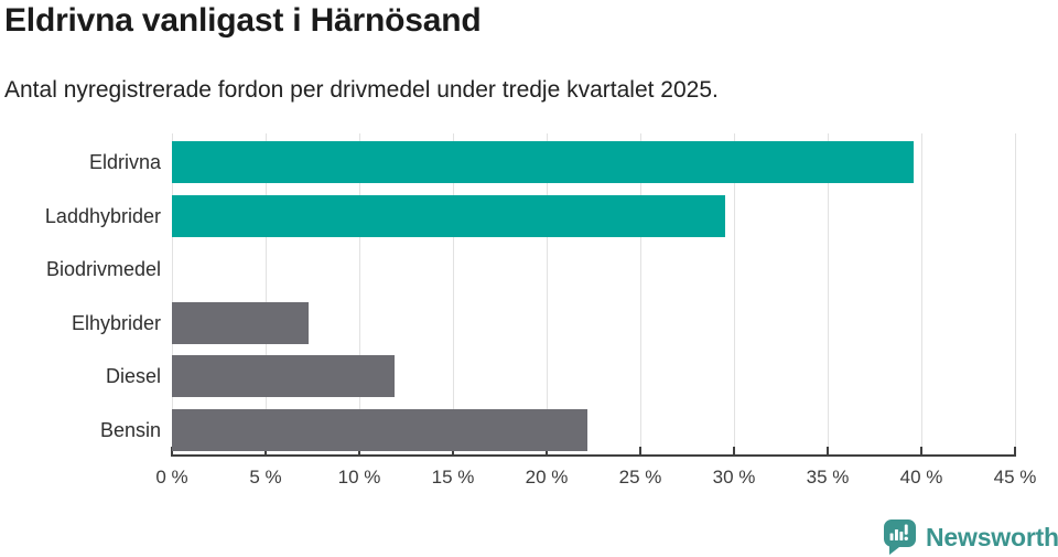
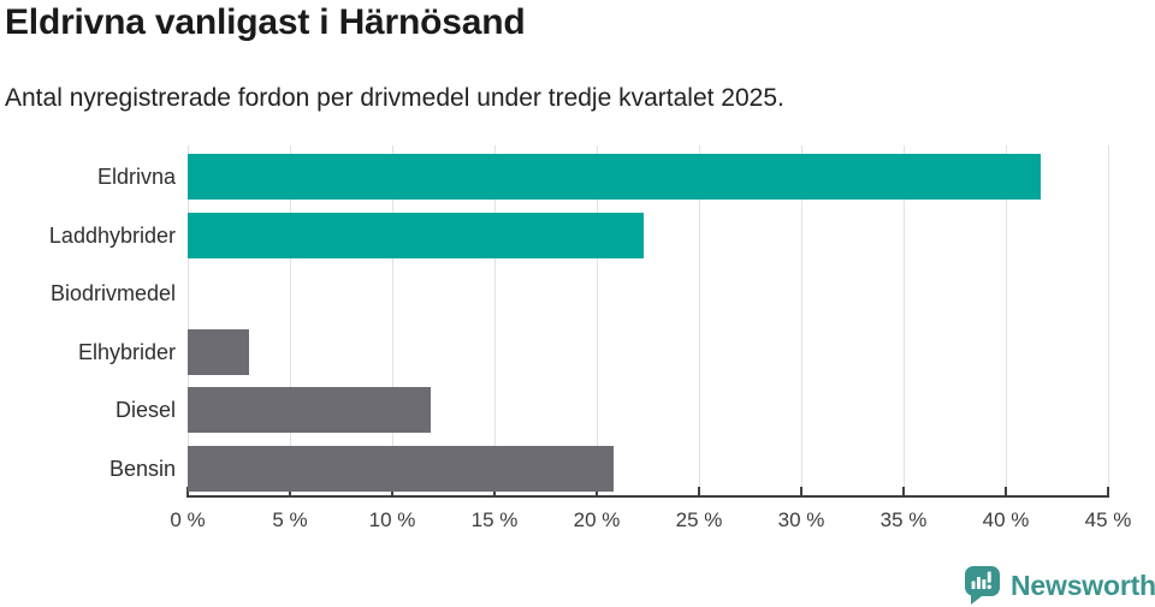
Eldrivna: 39.6% -> 41.7%
Laddhybrider: 29.5% -> 22.3%
Elhybrider: 7.3% -> 3.0%
Bensin: 22.2% -> 20.8%
